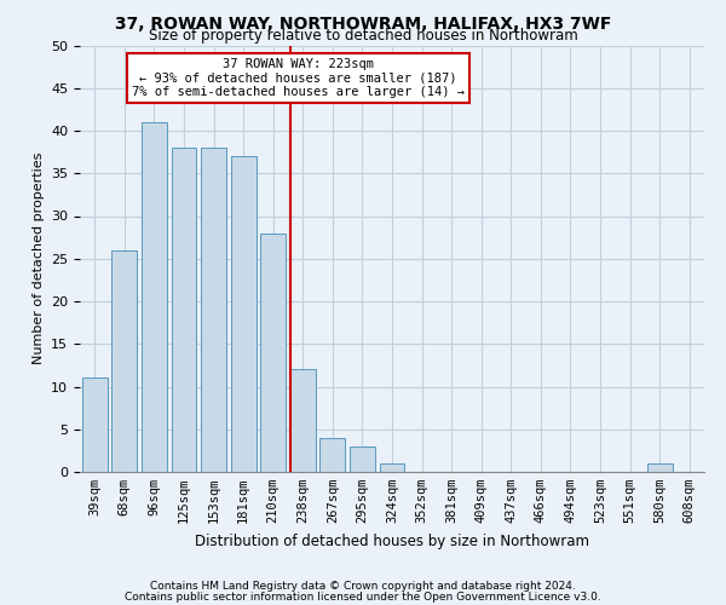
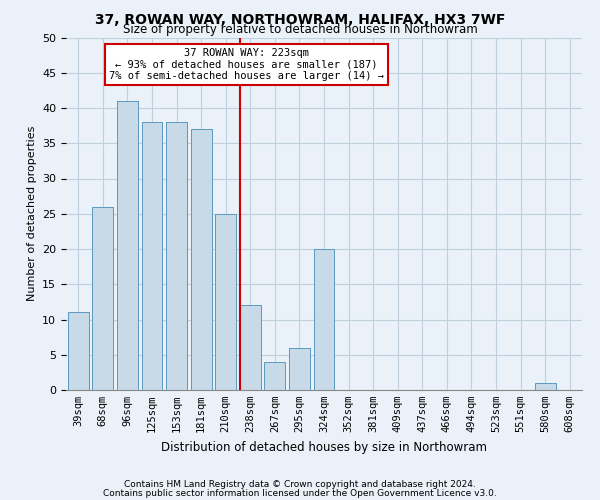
210sqm: 28 -> 25
295sqm: 3 -> 6
324sqm: 1 -> 20
